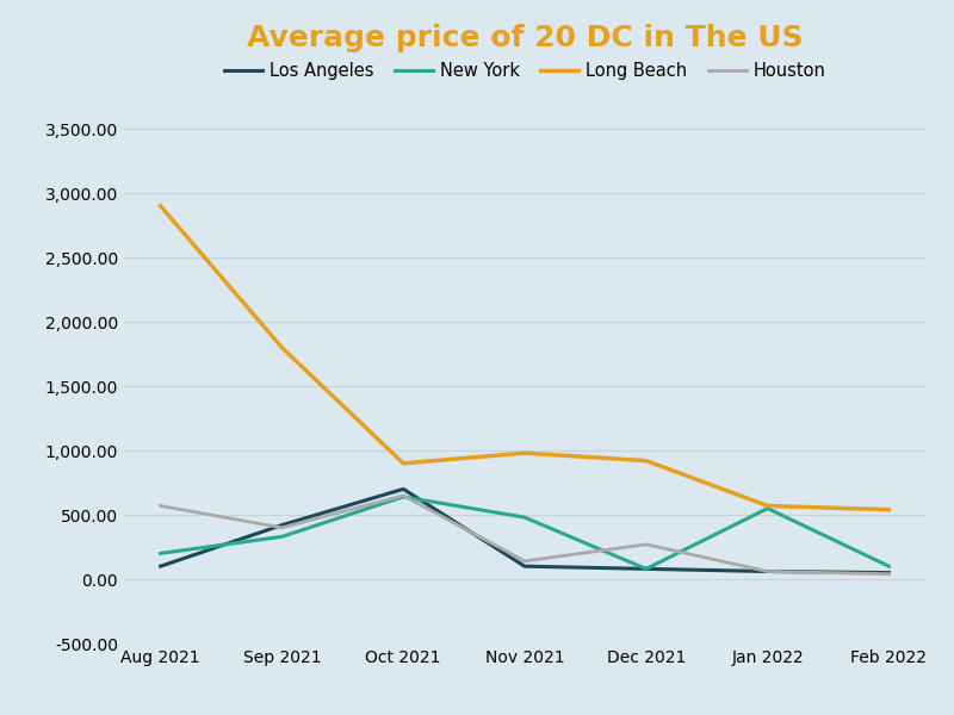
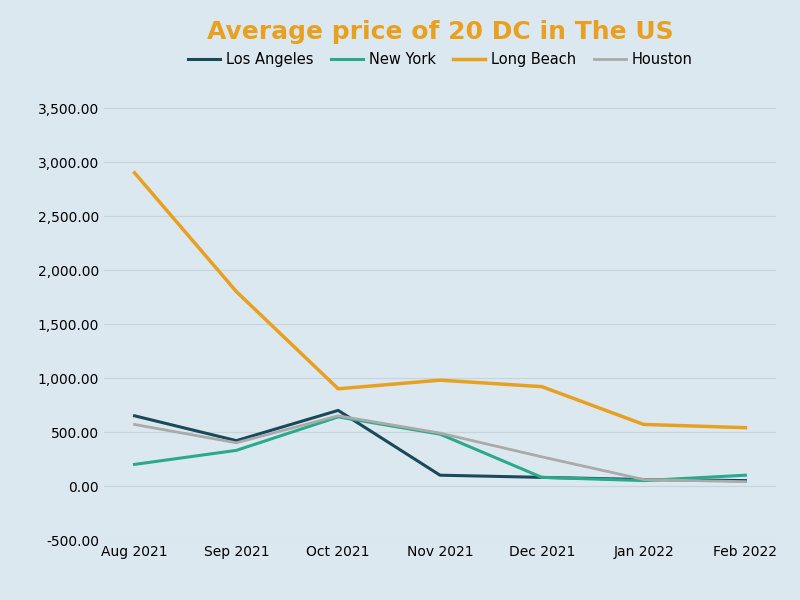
Los Angeles/Aug 2021: 100 -> 650
Houston/Nov 2021: 140 -> 490
New York/Jan 2022: 550 -> 50
